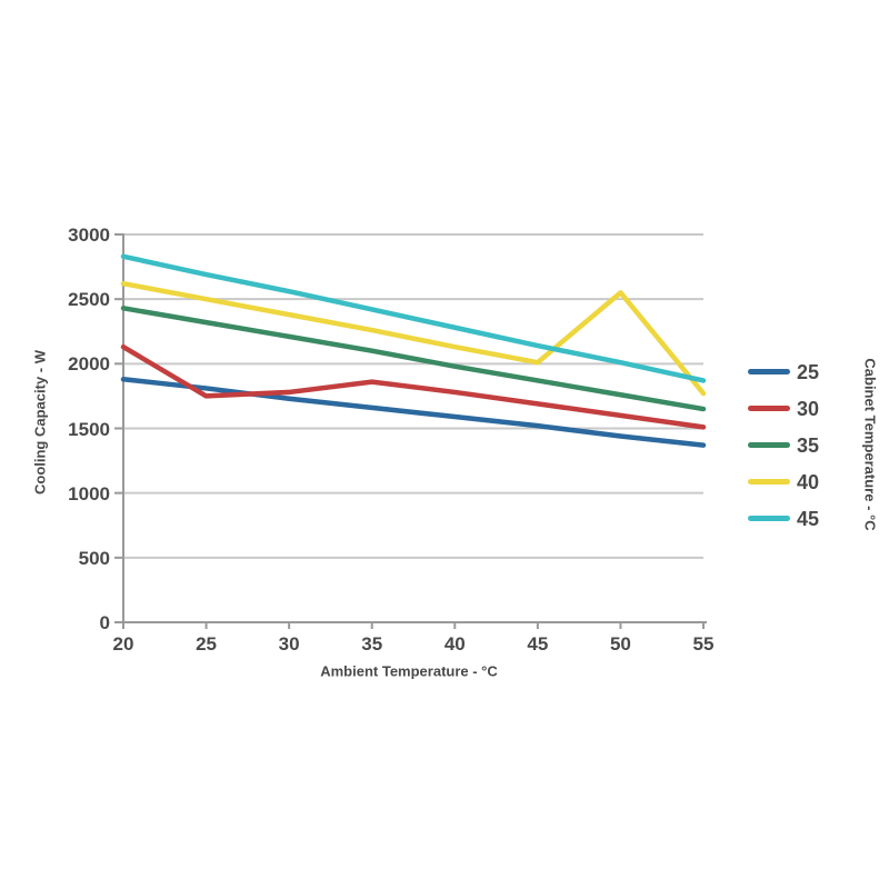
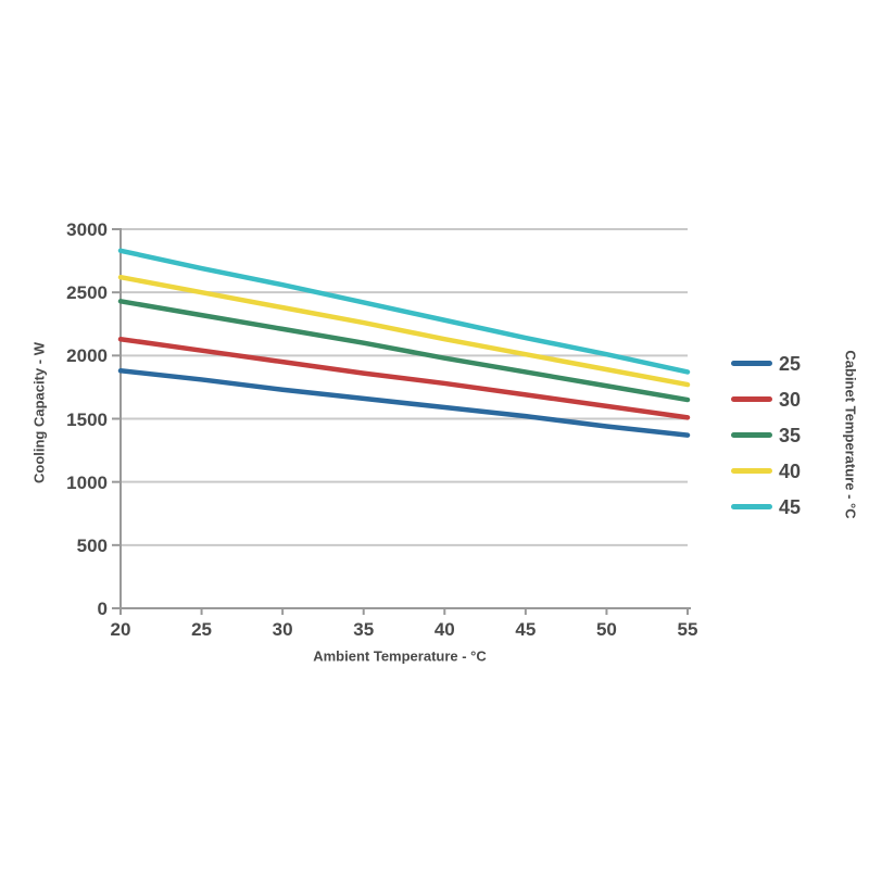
30/25: 1750 -> 2040
30/30: 1780 -> 1950
40/50: 2550 -> 1890
